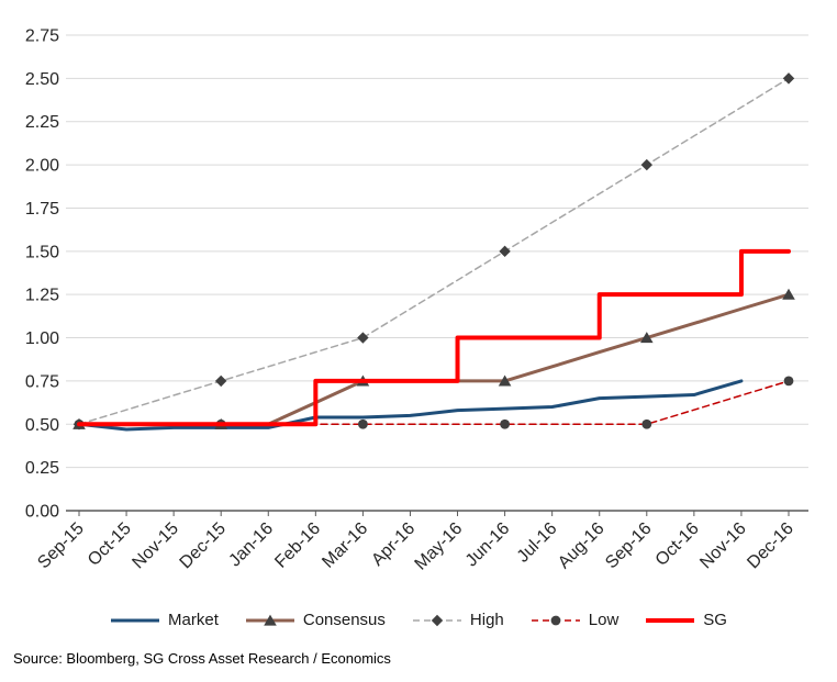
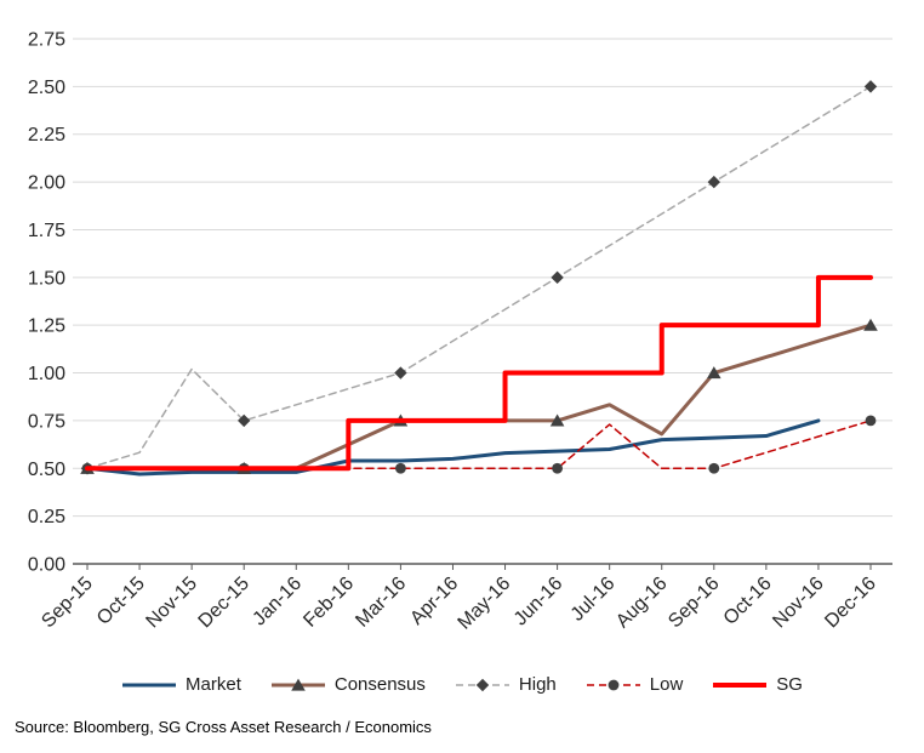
High/Nov-15: 0.67 -> 1.02
Low/Jul-16: 0.50 -> 0.73
Consensus/Aug-16: 0.92 -> 0.68
